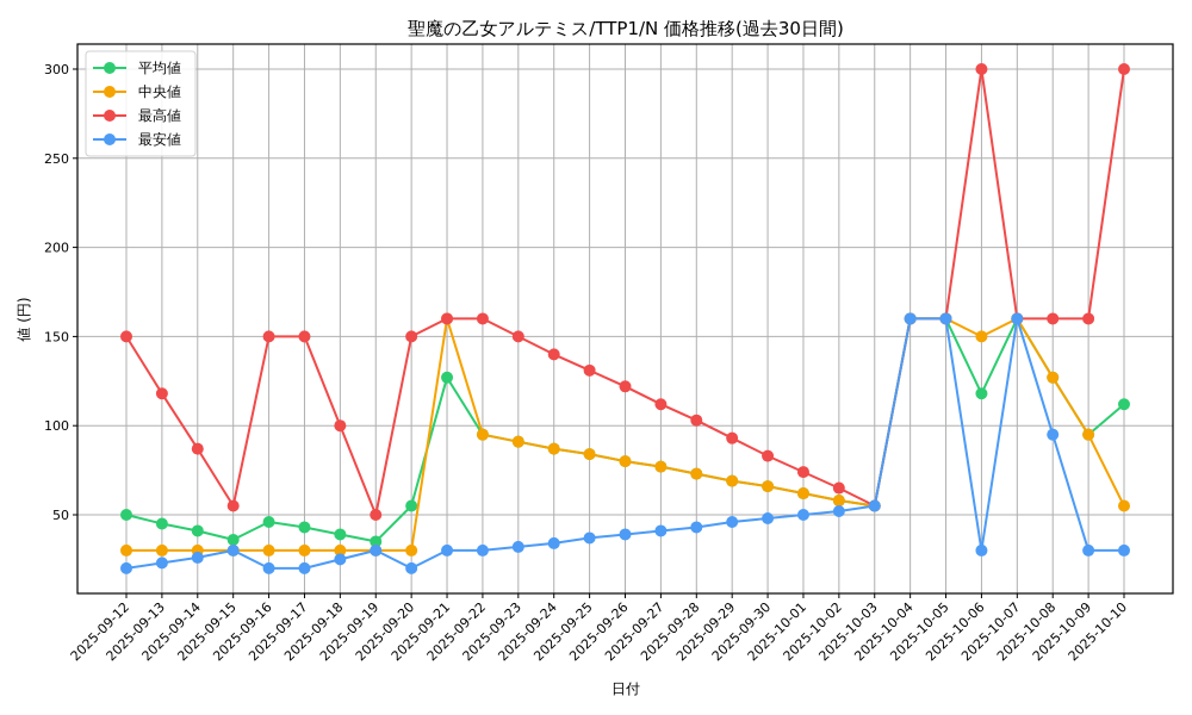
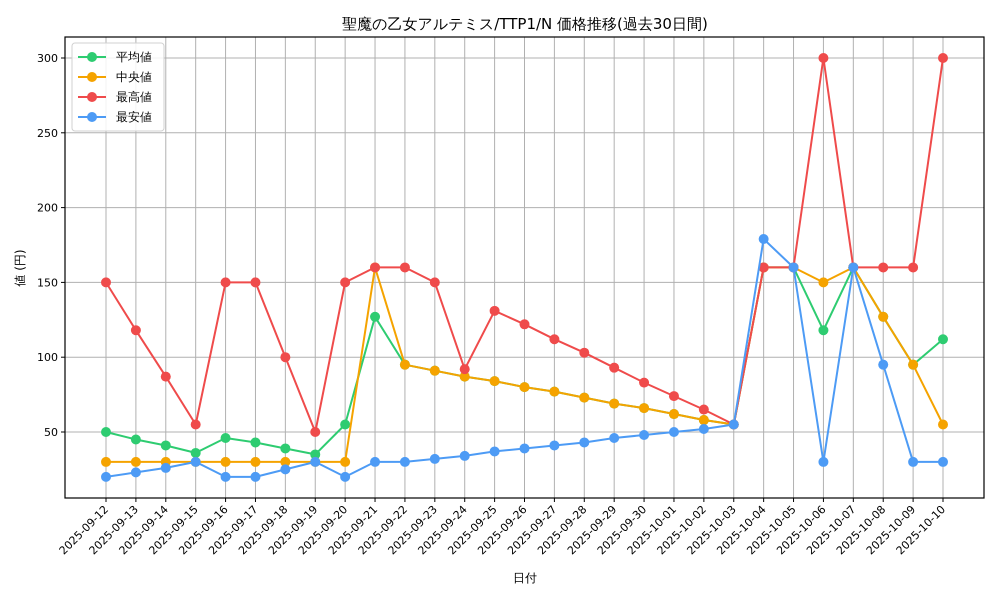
最高値/2025-09-24: 140 -> 92
最安値/2025-10-04: 160 -> 179
